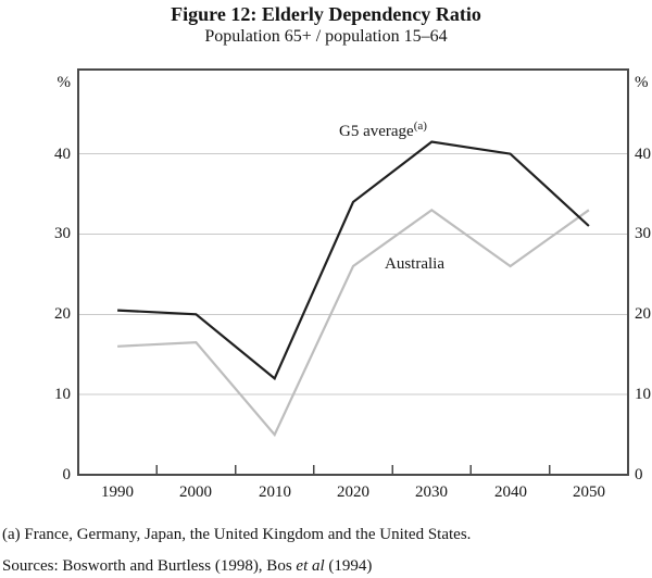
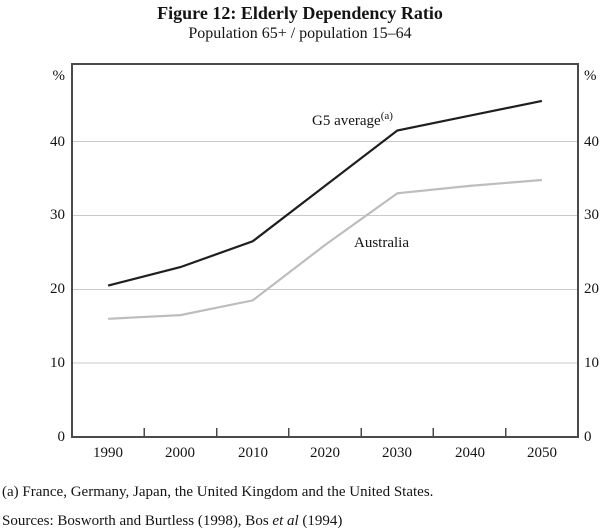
G5 average/2000: 20 -> 23
G5 average/2010: 12 -> 26
Australia/2010: 5 -> 18
G5 average/2040: 40 -> 44
Australia/2040: 26 -> 34
G5 average/2050: 31 -> 46
Australia/2050: 33 -> 35
